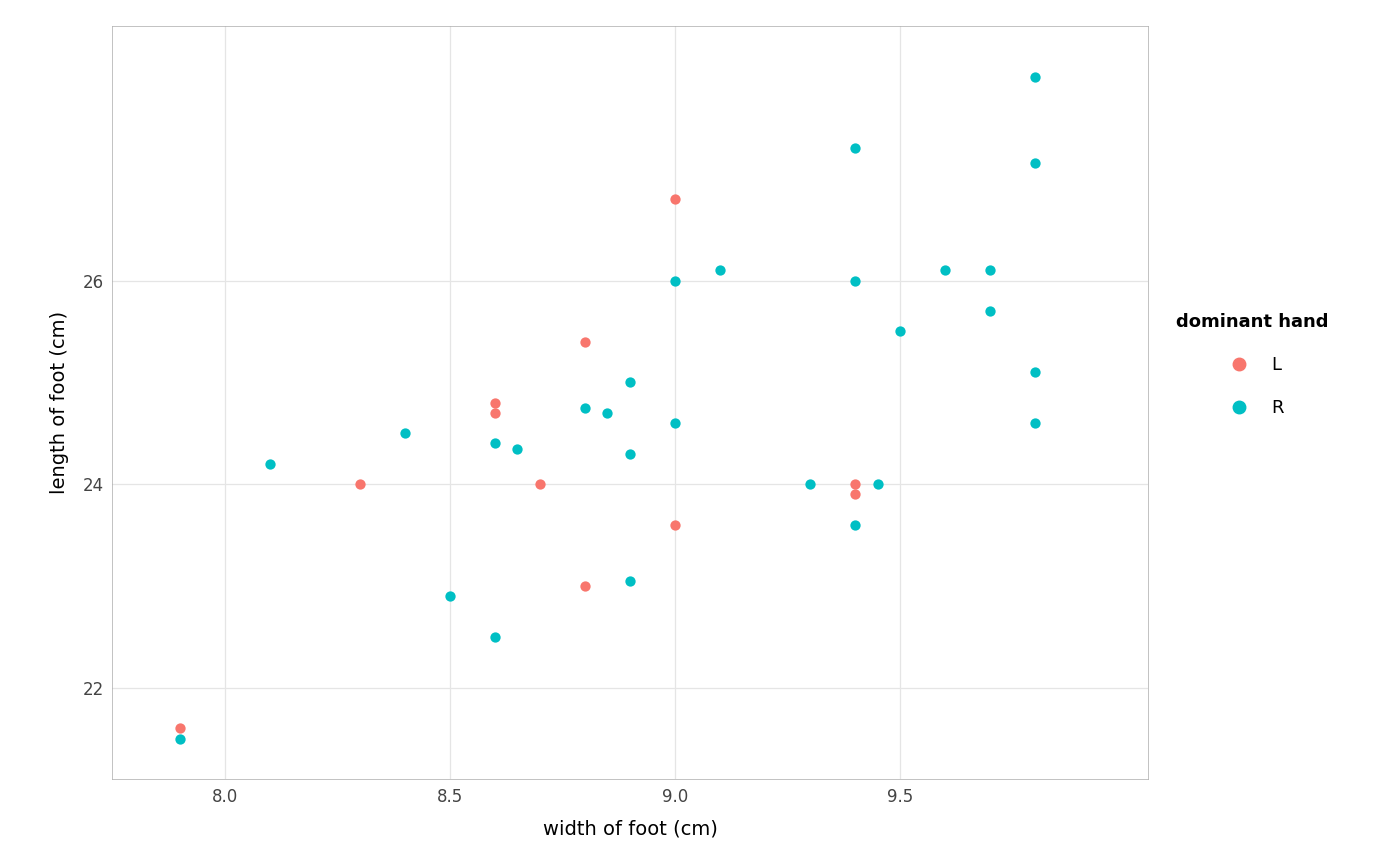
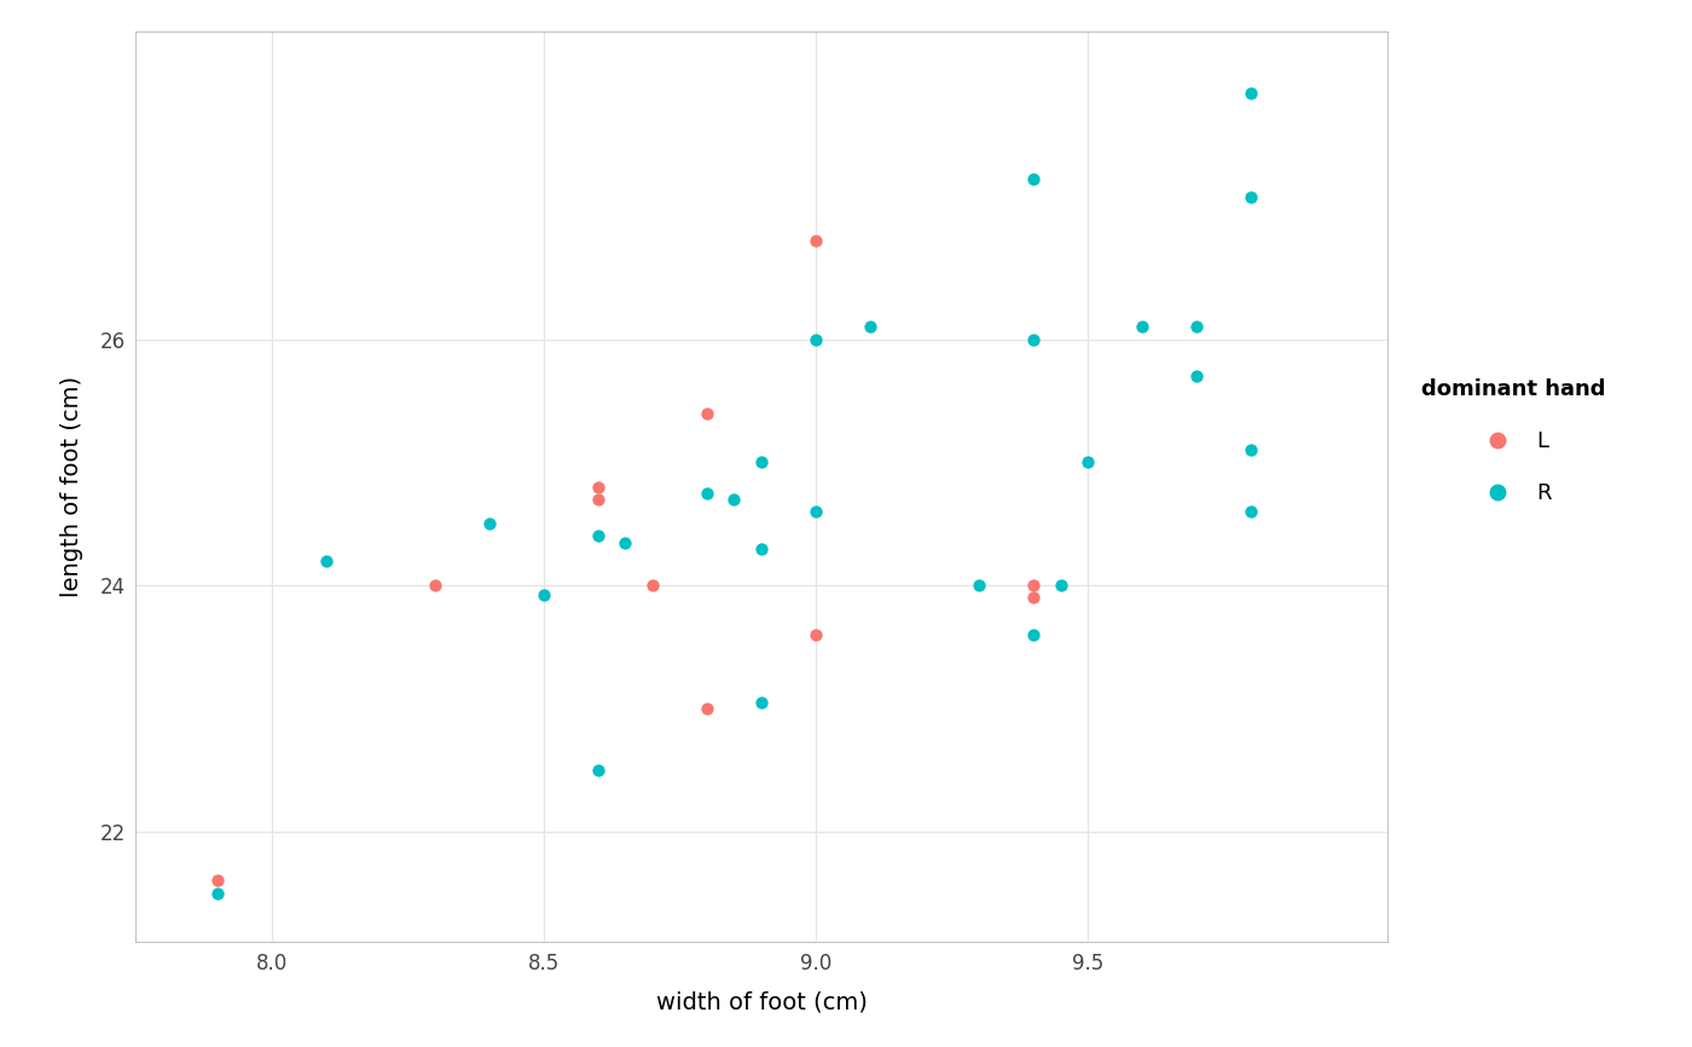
R/8.5: 22.90 -> 23.92
R/9.5: 25.50 -> 25.00
